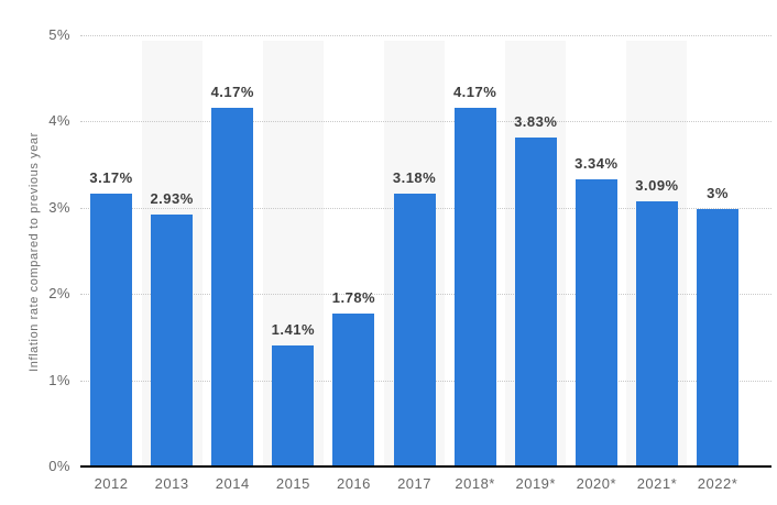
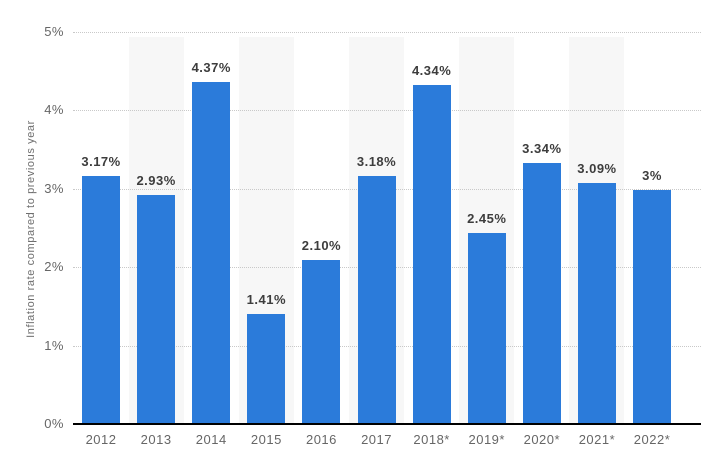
2014: 4.17% -> 4.37%
2016: 1.78% -> 2.10%
2018*: 4.17% -> 4.34%
2019*: 3.83% -> 2.45%
